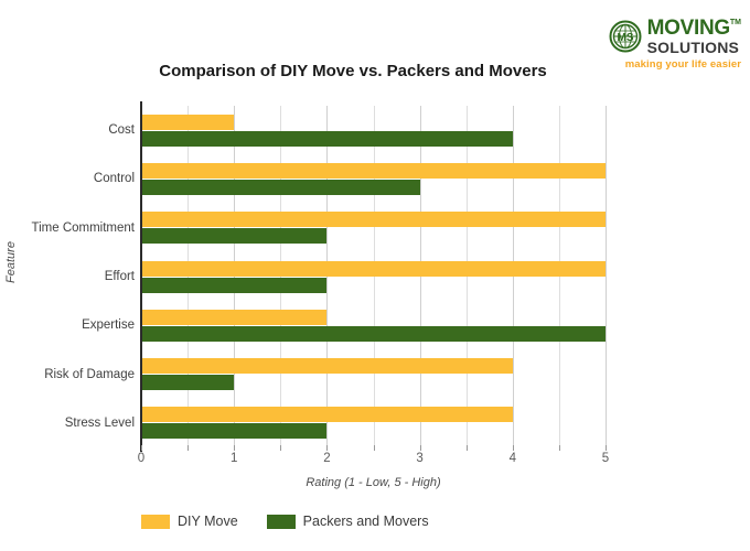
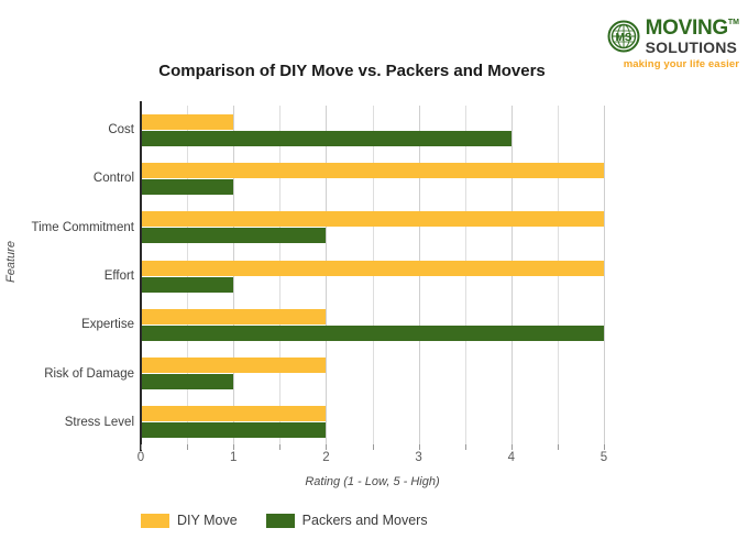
Packers and Movers/Control: 3 -> 1
Packers and Movers/Effort: 2 -> 1
DIY Move/Risk of Damage: 4 -> 2
DIY Move/Stress Level: 4 -> 2
